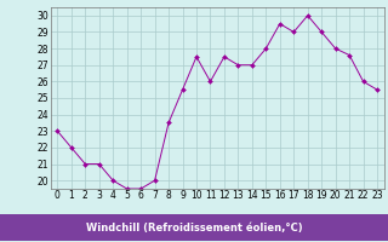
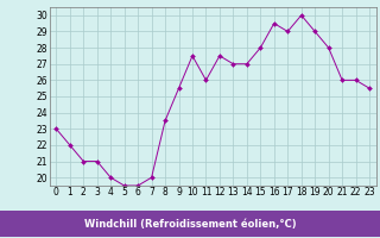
21: 27.6 -> 26.0
